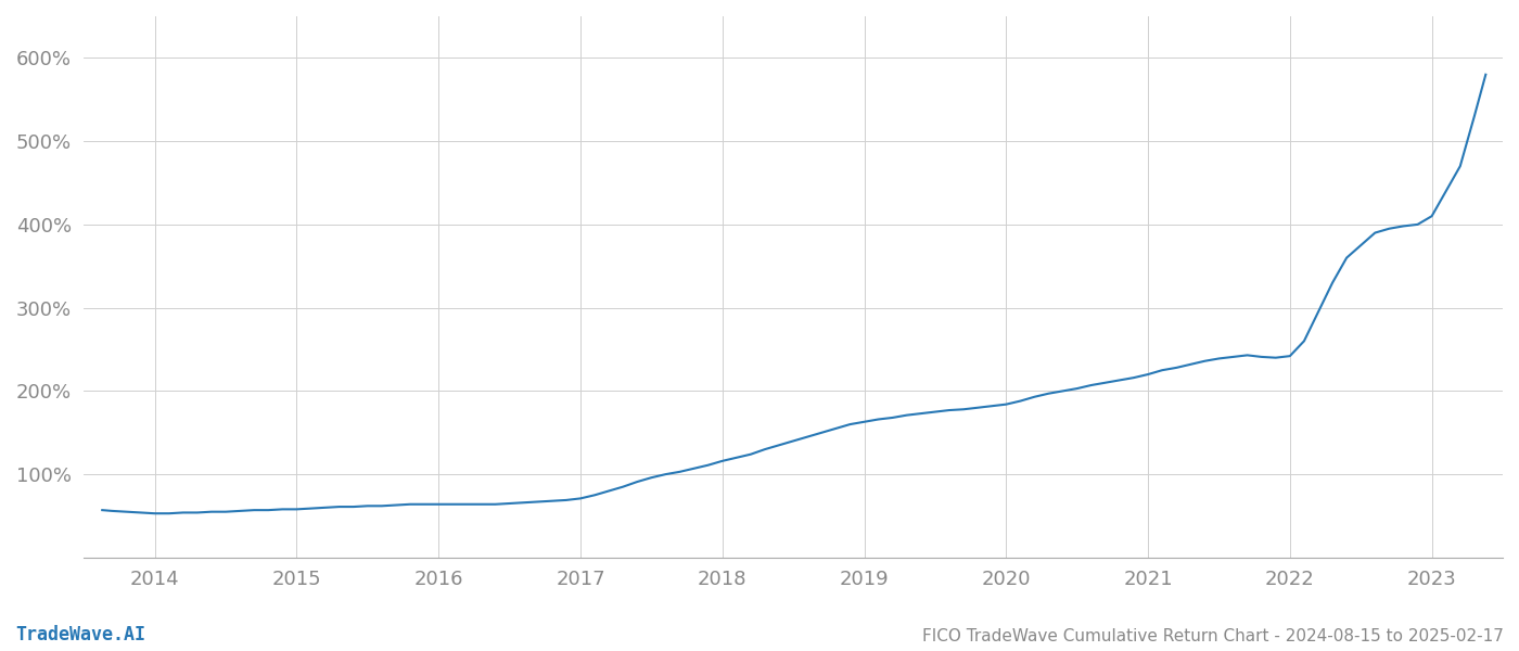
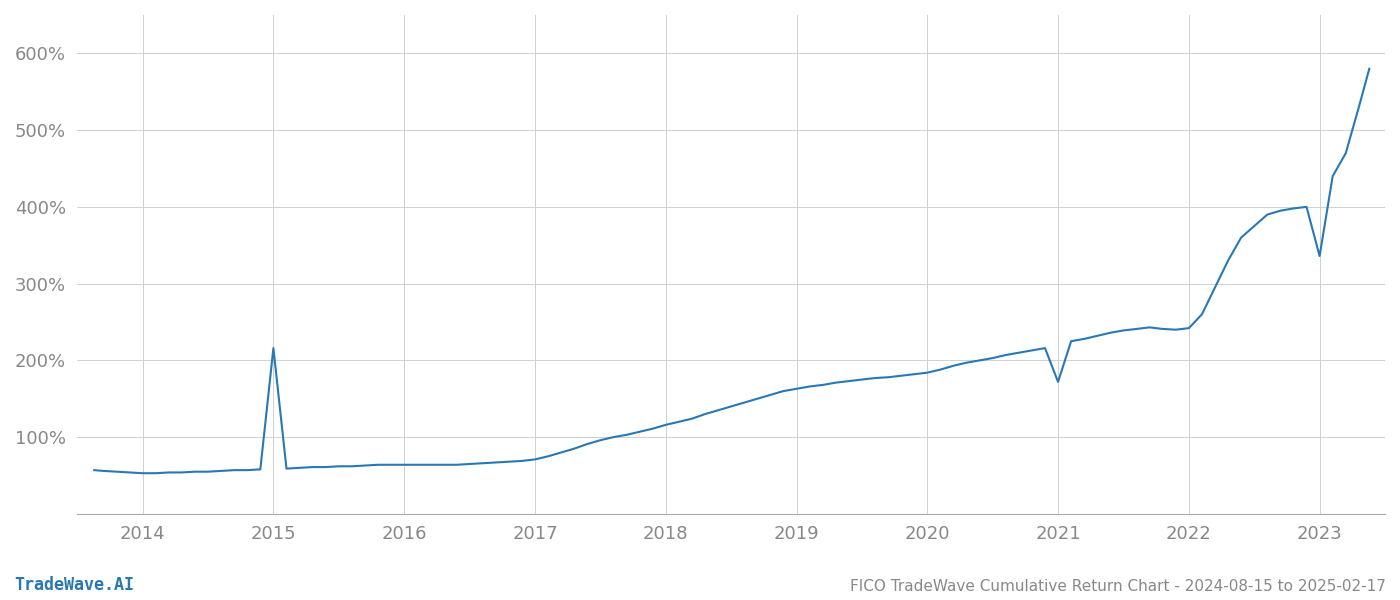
2015: 58% -> 216%
2021: 220% -> 172%
2023: 410% -> 336%
